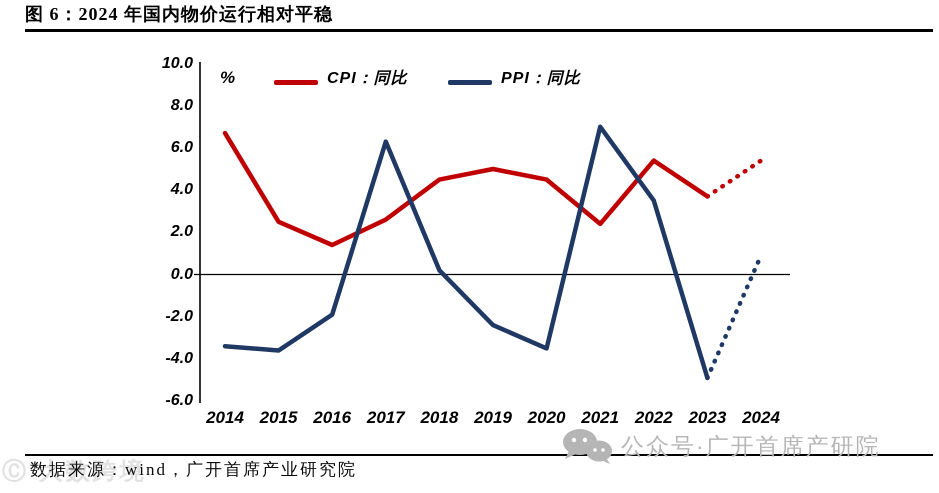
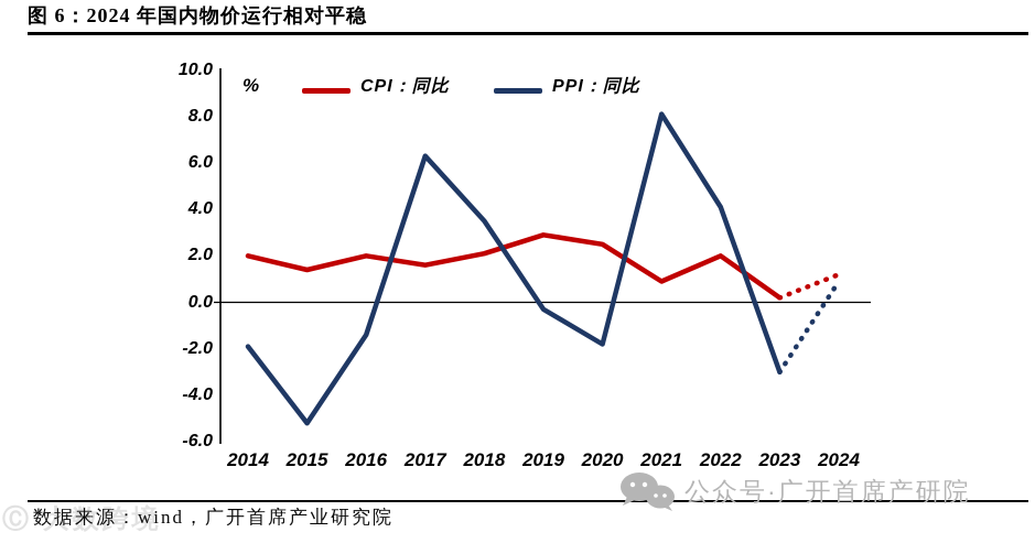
CPI：同比/2014: 6.7 -> 2.0
PPI：同比/2014: -3.4 -> -1.9
CPI：同比/2015: 2.5 -> 1.4
PPI：同比/2015: -3.6 -> -5.2
CPI：同比/2016: 1.4 -> 2.0
PPI：同比/2016: -1.9 -> -1.4
CPI：同比/2017: 2.6 -> 1.6
CPI：同比/2018: 4.5 -> 2.1
PPI：同比/2018: 0.2 -> 3.5
CPI：同比/2019: 5.0 -> 2.9
PPI：同比/2019: -2.4 -> -0.3
CPI：同比/2020: 4.5 -> 2.5
PPI：同比/2020: -3.5 -> -1.8
CPI：同比/2021: 2.4 -> 0.9
PPI：同比/2021: 7.0 -> 8.1
CPI：同比/2022: 5.4 -> 2.0
PPI：同比/2022: 3.5 -> 4.1
CPI：同比/2023: 3.7 -> 0.2
PPI：同比/2023: -4.9 -> -3.0
CPI：同比/2024: 5.4 -> 1.2
